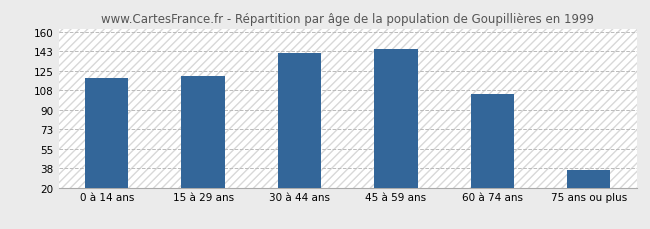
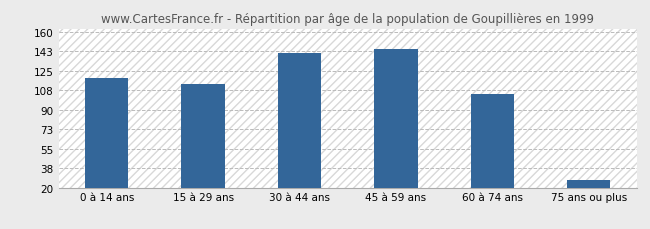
15 à 29 ans: 121 -> 113
75 ans ou plus: 36 -> 27
